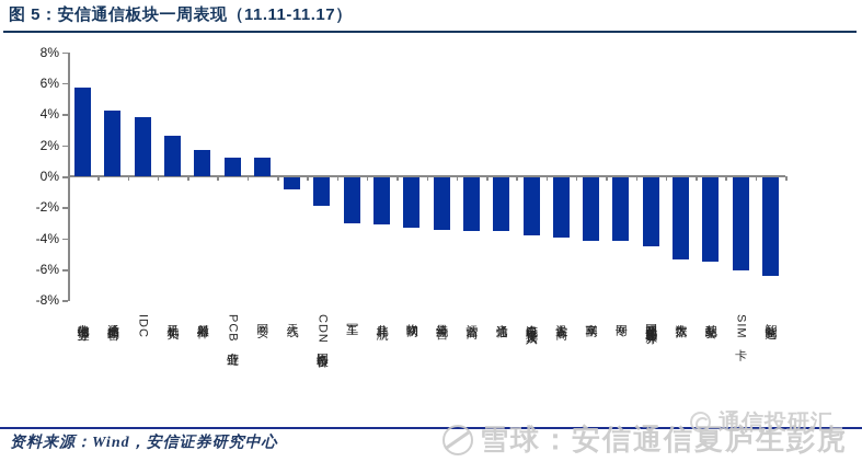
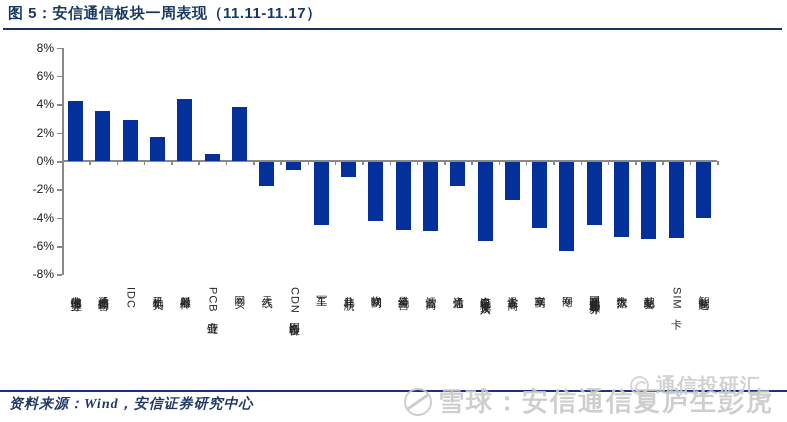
电信增值业务: 5.7% -> 4.2%
通信产品销售: 4.2% -> 3.5%
IDC: 3.8% -> 2.9%
手机相关: 2.6% -> 1.7%
射频器件: 1.7% -> 4.4%
PCB产业链: 1.2% -> 0.5%
网安: 1.2% -> 3.8%
天线: -0.8% -> -1.7%
CDN网络设备: -1.9% -> -0.6%
军工: -3.0% -> -4.5%
北斗导航: -3.1% -> -1.1%
物联网: -3.3% -> -4.2%
流量经营: -3.4% -> -4.8%
运营商: -3.5% -> -4.9%
光通信: -3.5% -> -1.7%
广电设备宽带接入: -3.8% -> -5.6%
主设备商: -3.9% -> -2.7%
车联网: -4.1% -> -4.7%
专网: -4.1% -> -6.3%
SIM卡: -6.0% -> -5.4%
智能制造: -6.4% -> -4.0%
